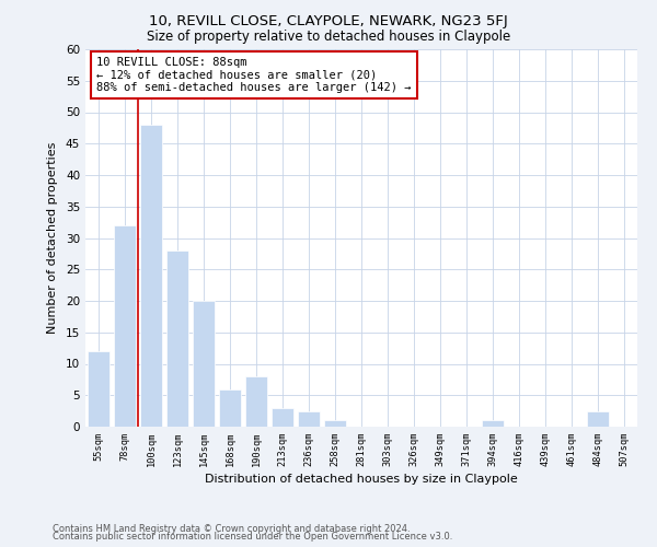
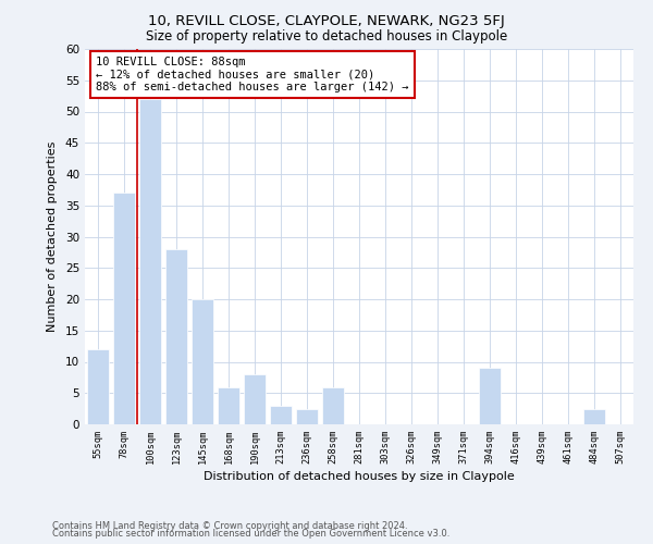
78sqm: 32.0 -> 37.0
100sqm: 48.0 -> 52.0
258sqm: 1.0 -> 6.0
394sqm: 1.0 -> 9.0
